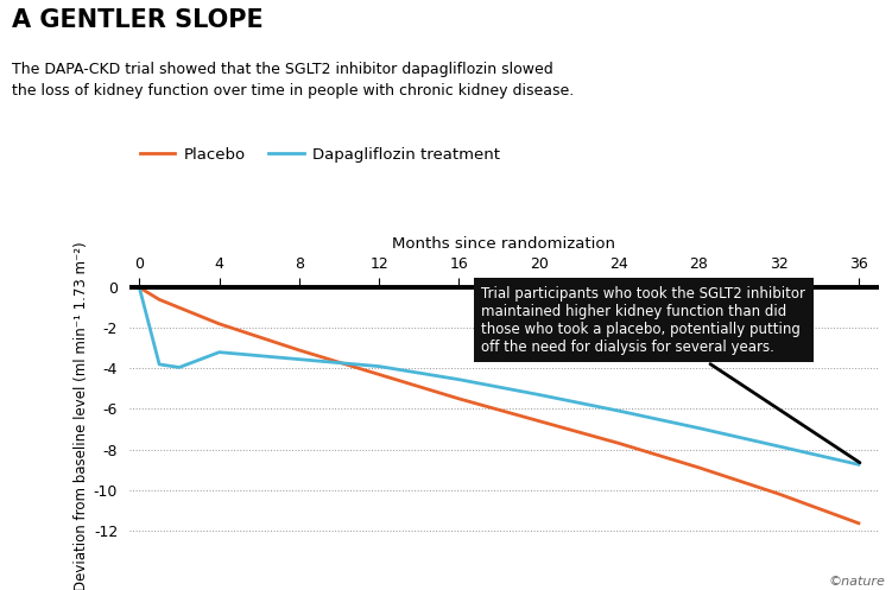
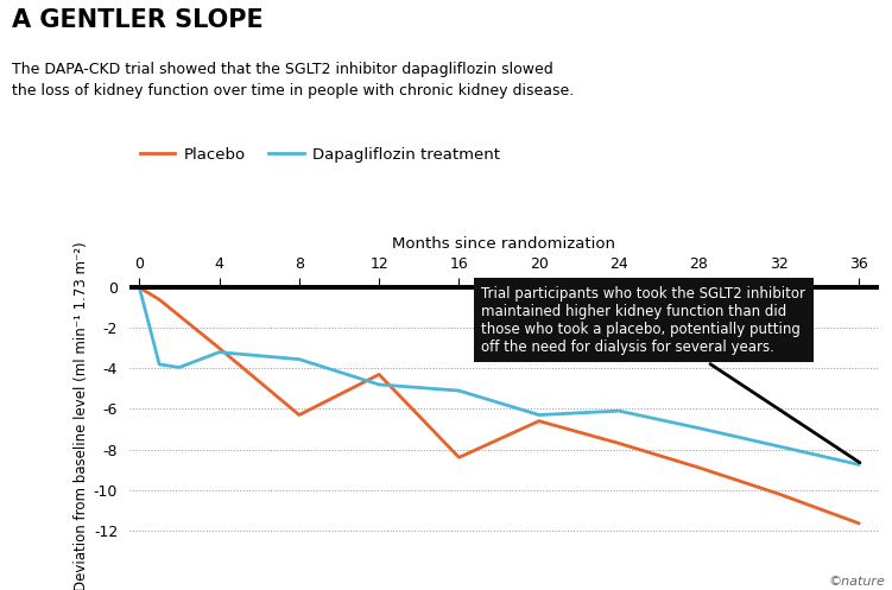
Placebo/4: -1.8 -> -3.0
Placebo/8: -3.1 -> -6.3
Dapagliflozin treatment/12: -3.9 -> -4.8
Placebo/16: -5.5 -> -8.4
Dapagliflozin treatment/16: -4.5 -> -5.1
Dapagliflozin treatment/20: -5.3 -> -6.3
